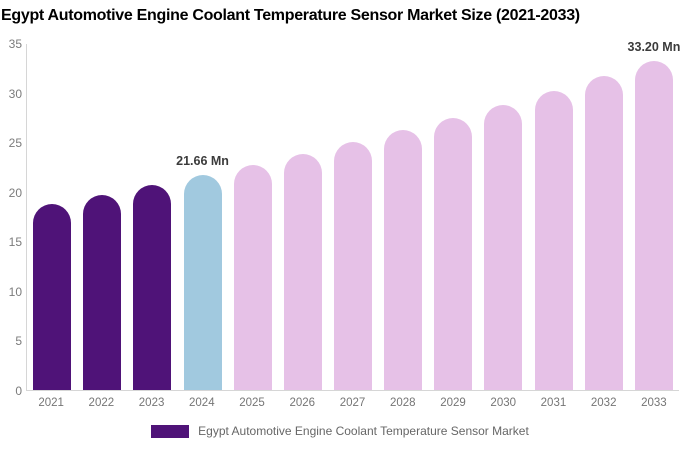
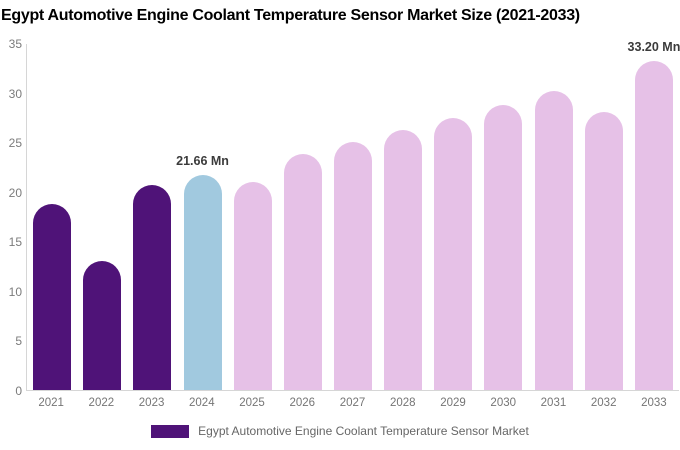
2022: 20 -> 13
2025: 23 -> 21
2032: 32 -> 28
